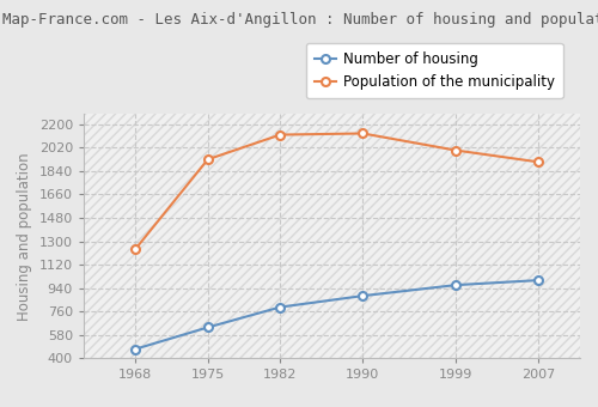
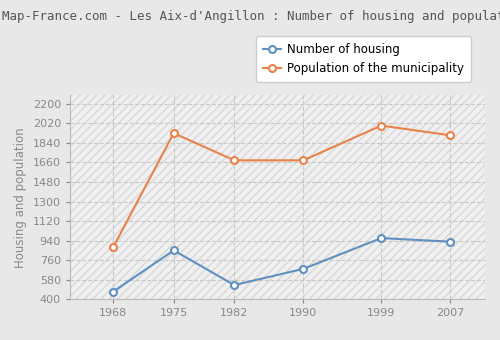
Population of the municipality/1968: 1240 -> 880
Number of housing/1975: 640 -> 850
Number of housing/1982: 790 -> 530
Population of the municipality/1982: 2120 -> 1680
Number of housing/1990: 880 -> 680
Population of the municipality/1990: 2130 -> 1680
Number of housing/2007: 1000 -> 930
